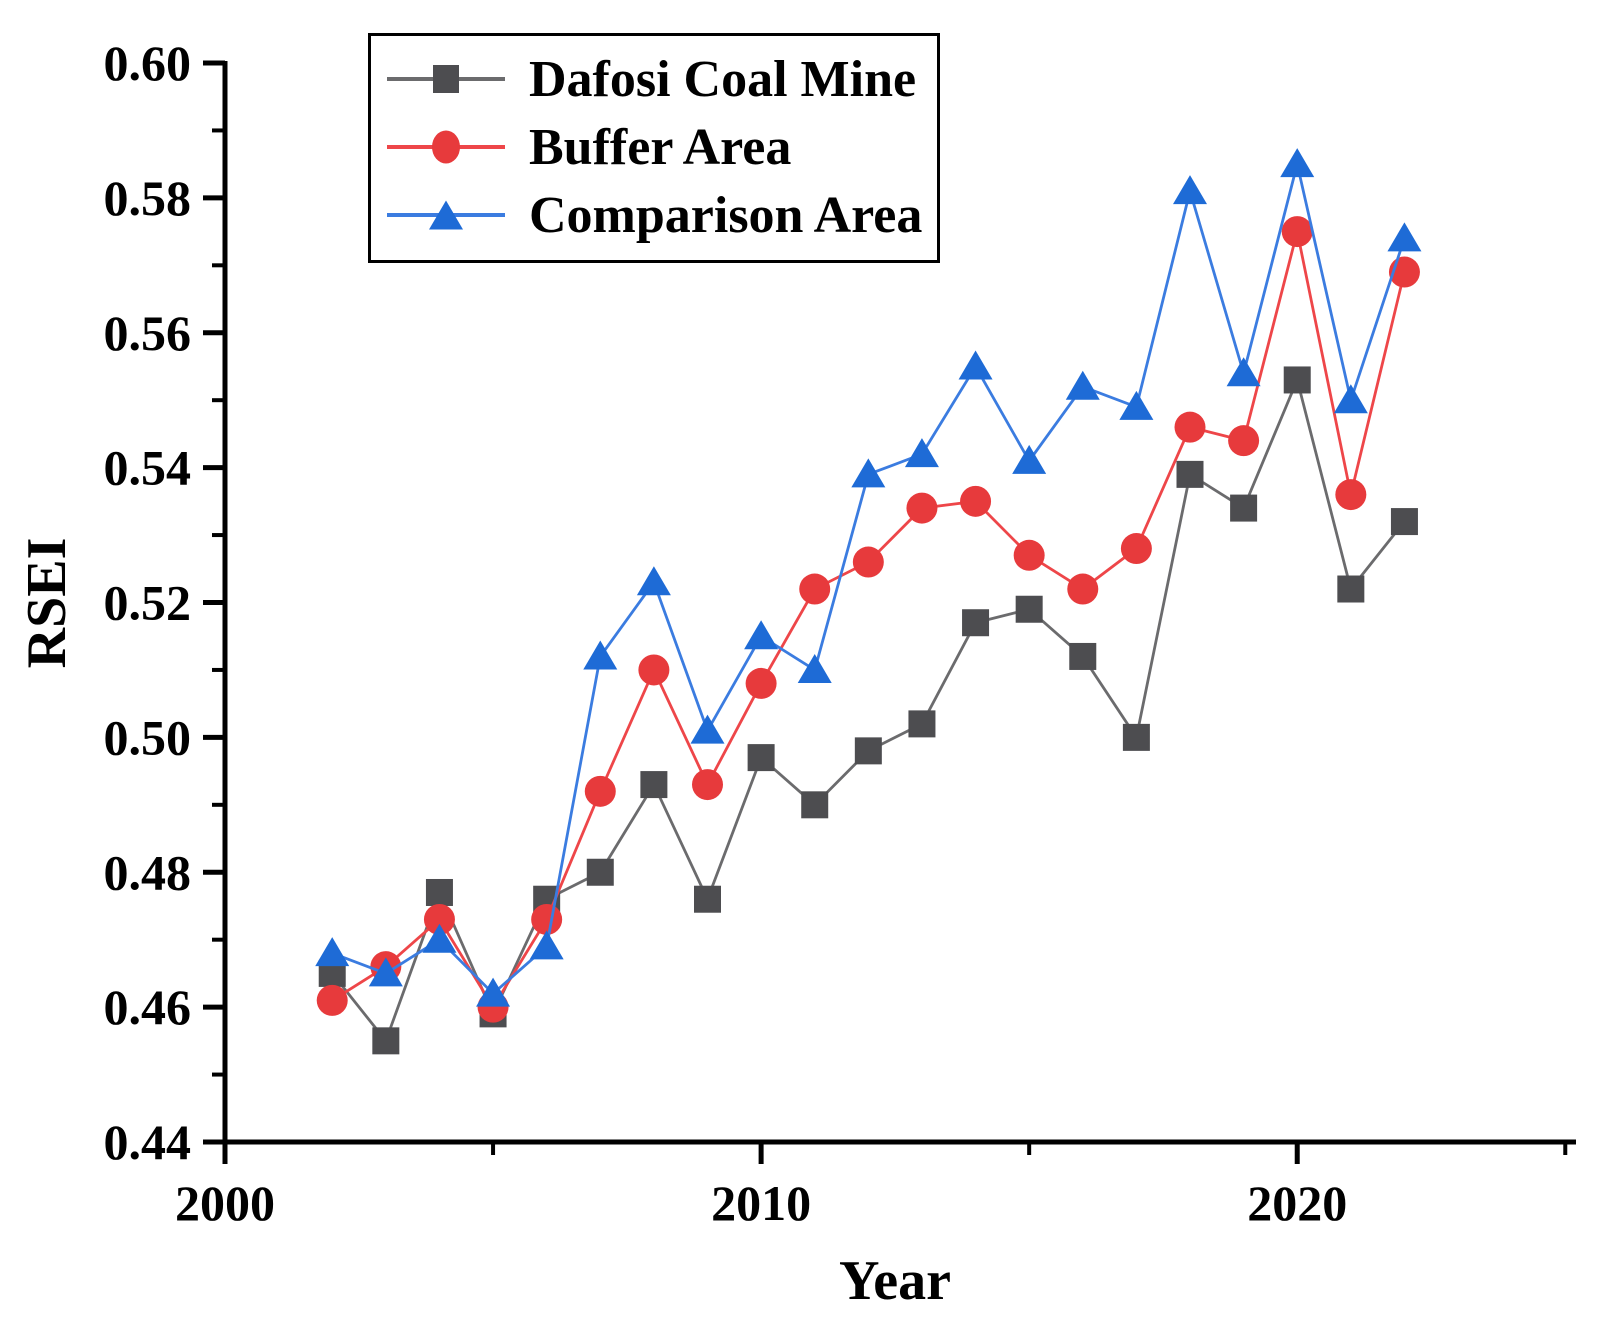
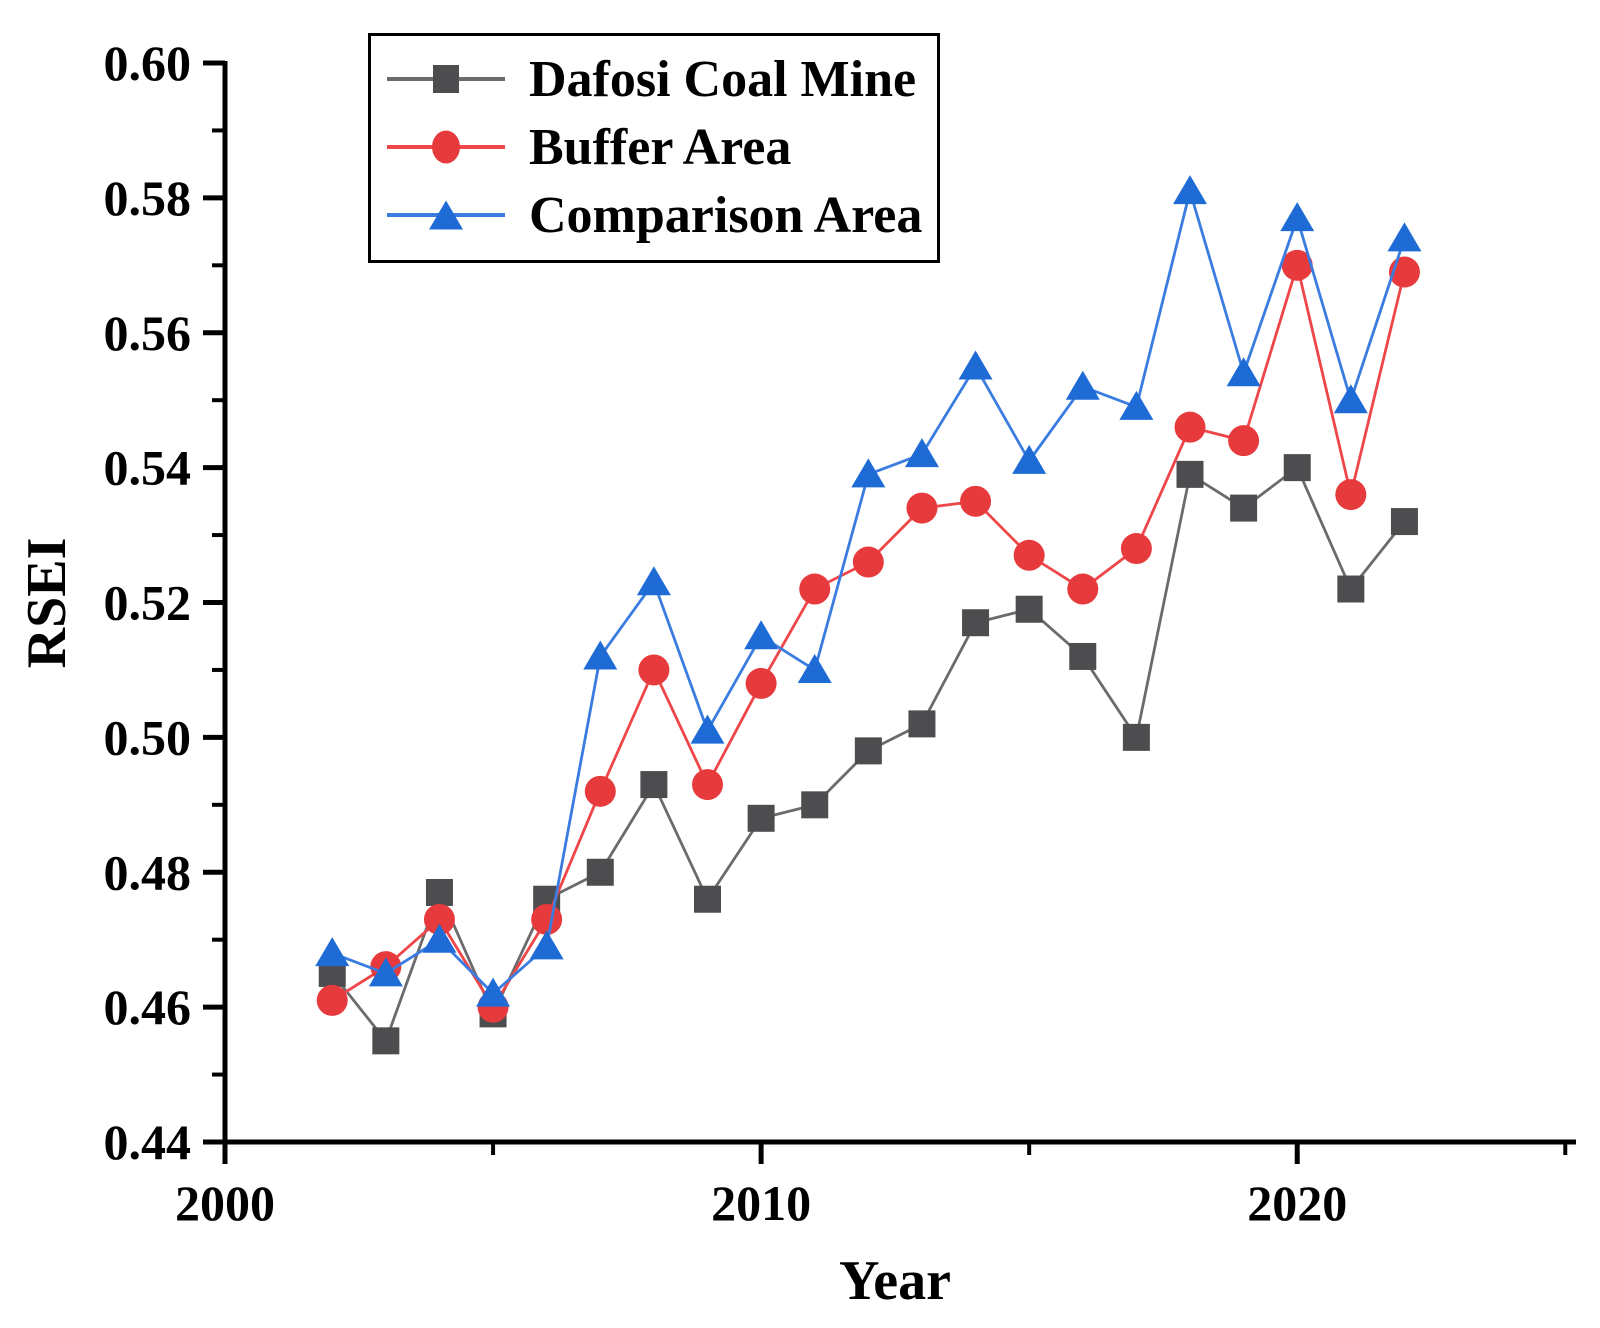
Dafosi Coal Mine/2010: 0.497 -> 0.488
Dafosi Coal Mine/2020: 0.553 -> 0.540
Buffer Area/2020: 0.575 -> 0.570
Comparison Area/2020: 0.585 -> 0.577
